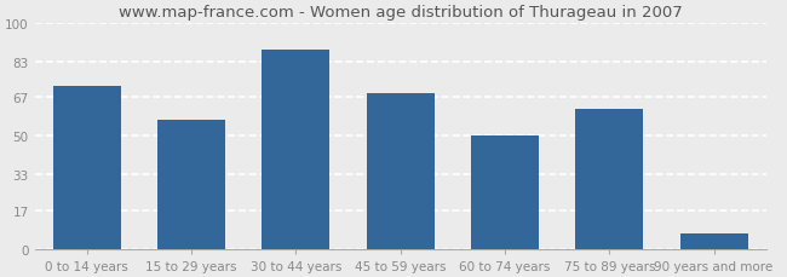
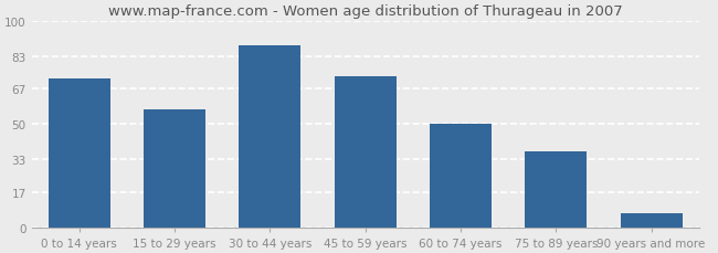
45 to 59 years: 69 -> 73
75 to 89 years: 62 -> 37
